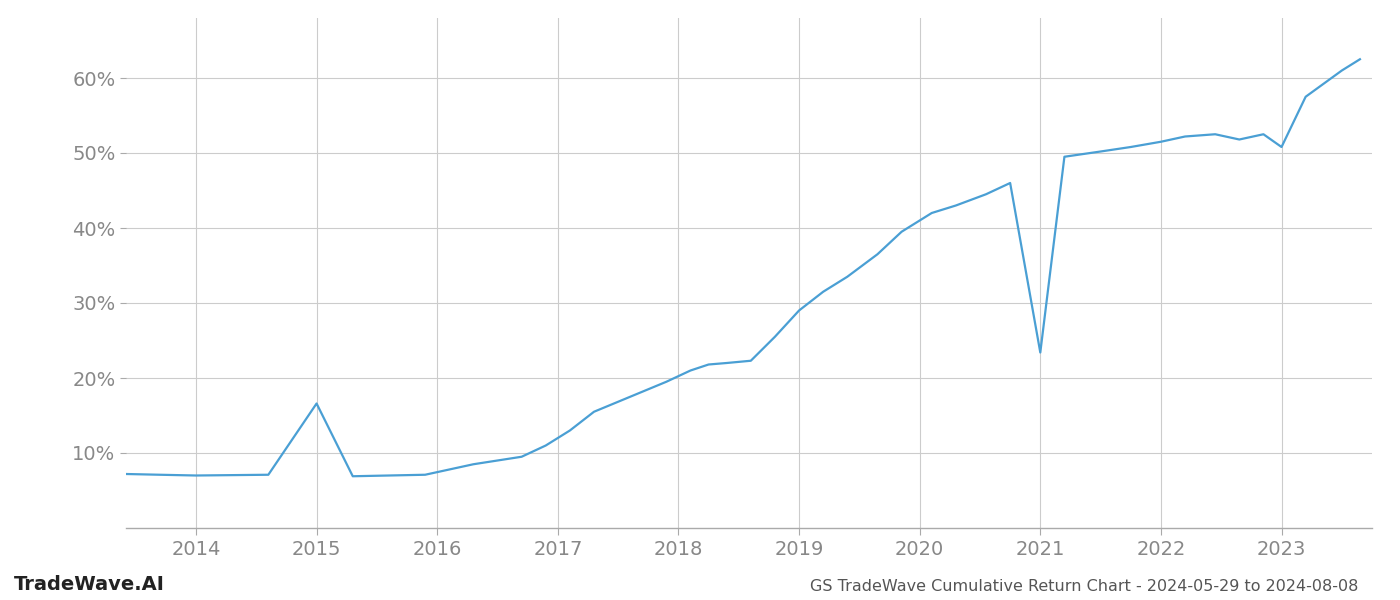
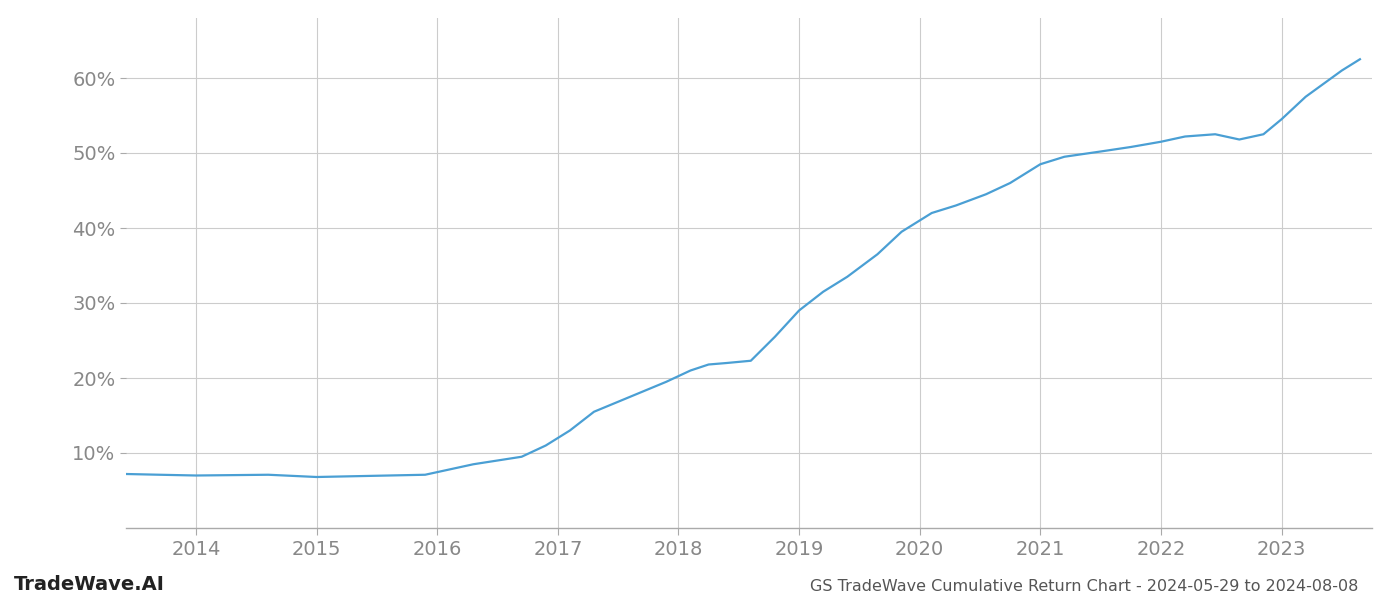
2015: 16.6% -> 6.8%
2021: 23.4% -> 48.5%
2023: 50.8% -> 54.5%
